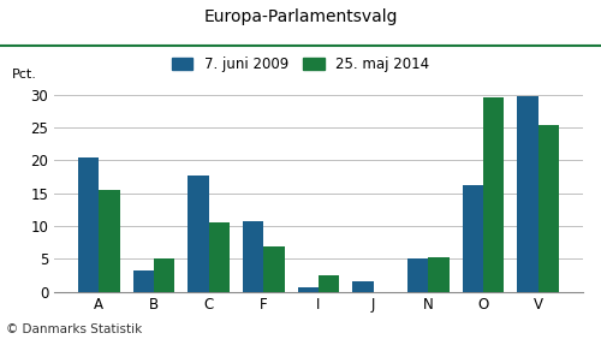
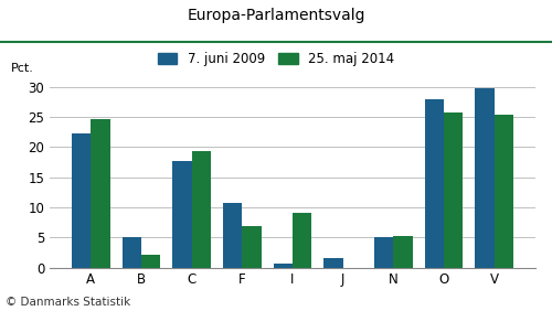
7. juni 2009/A: 20.5 -> 22.2
25. maj 2014/A: 15.5 -> 24.6
7. juni 2009/B: 3.3 -> 5.0
25. maj 2014/B: 5.0 -> 2.2
25. maj 2014/C: 10.5 -> 19.4
25. maj 2014/I: 2.4 -> 9.0
7. juni 2009/O: 16.2 -> 28.0
25. maj 2014/O: 29.6 -> 25.8
